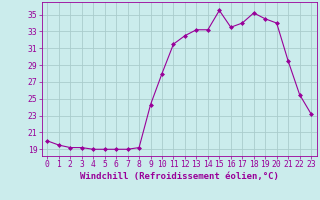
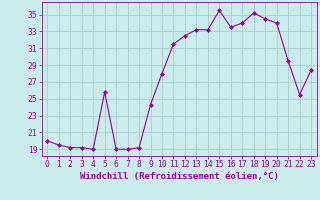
5: 19.0 -> 25.8
23: 23.2 -> 28.4
